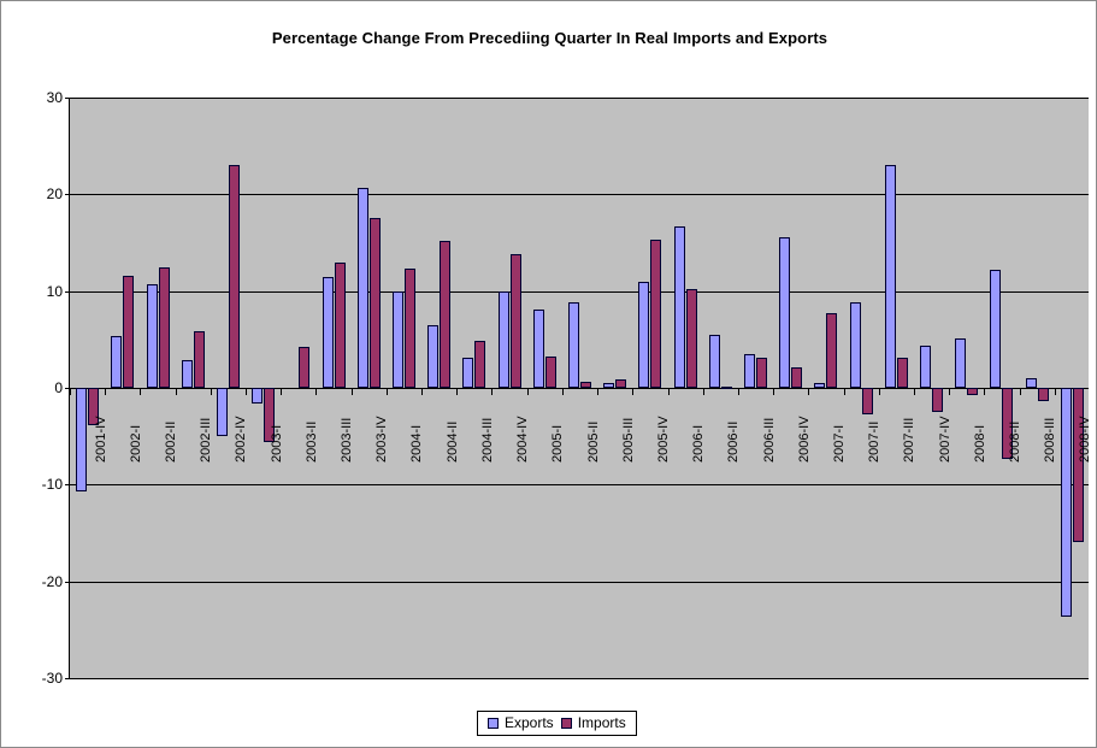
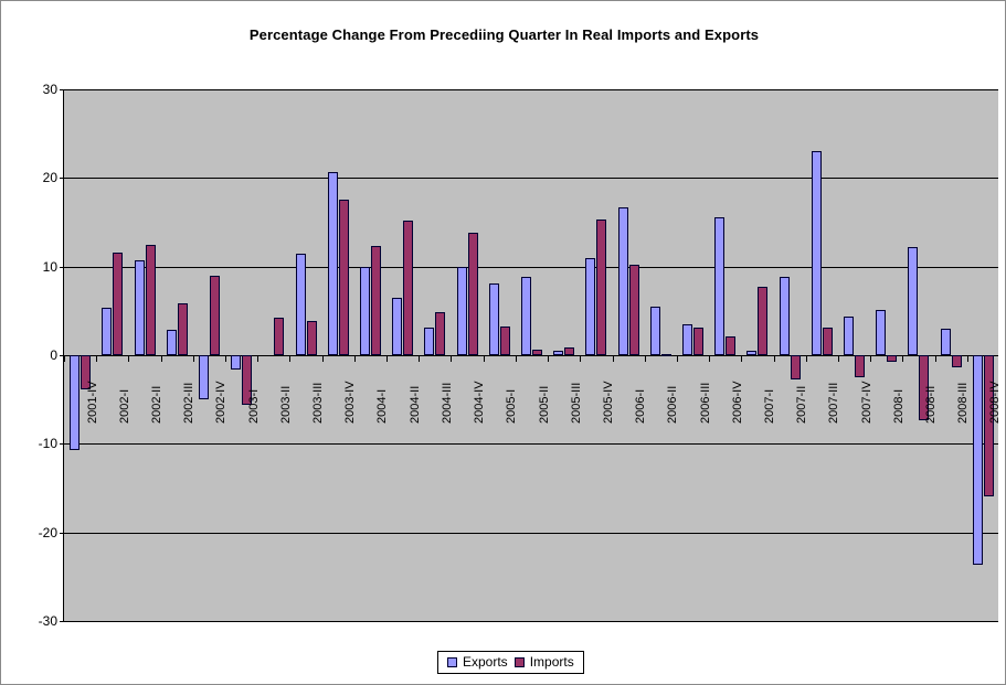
Imports/2002-IV: 23 -> 9
Imports/2003-III: 13 -> 4
Exports/2008-III: 1 -> 3
